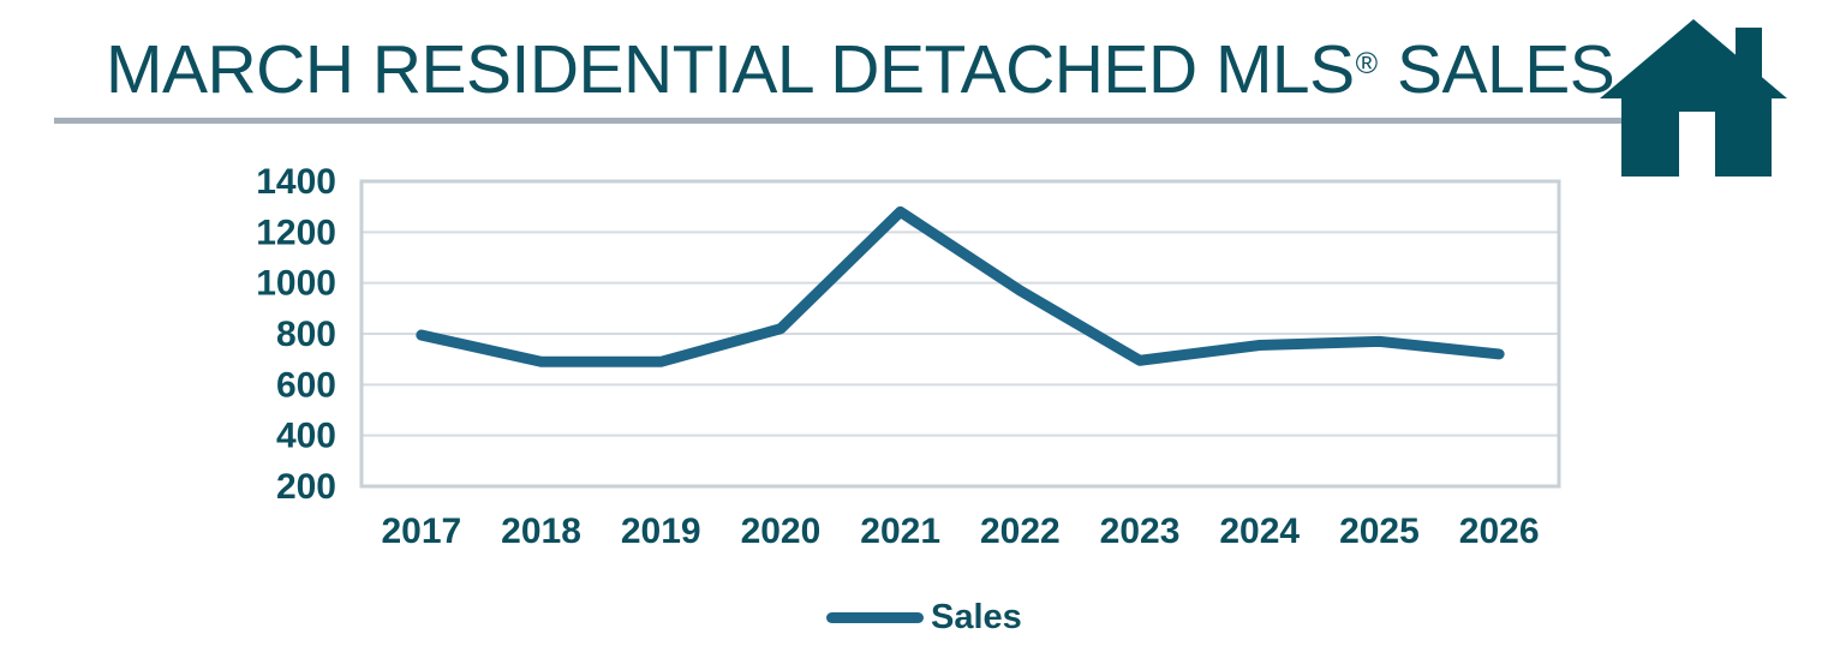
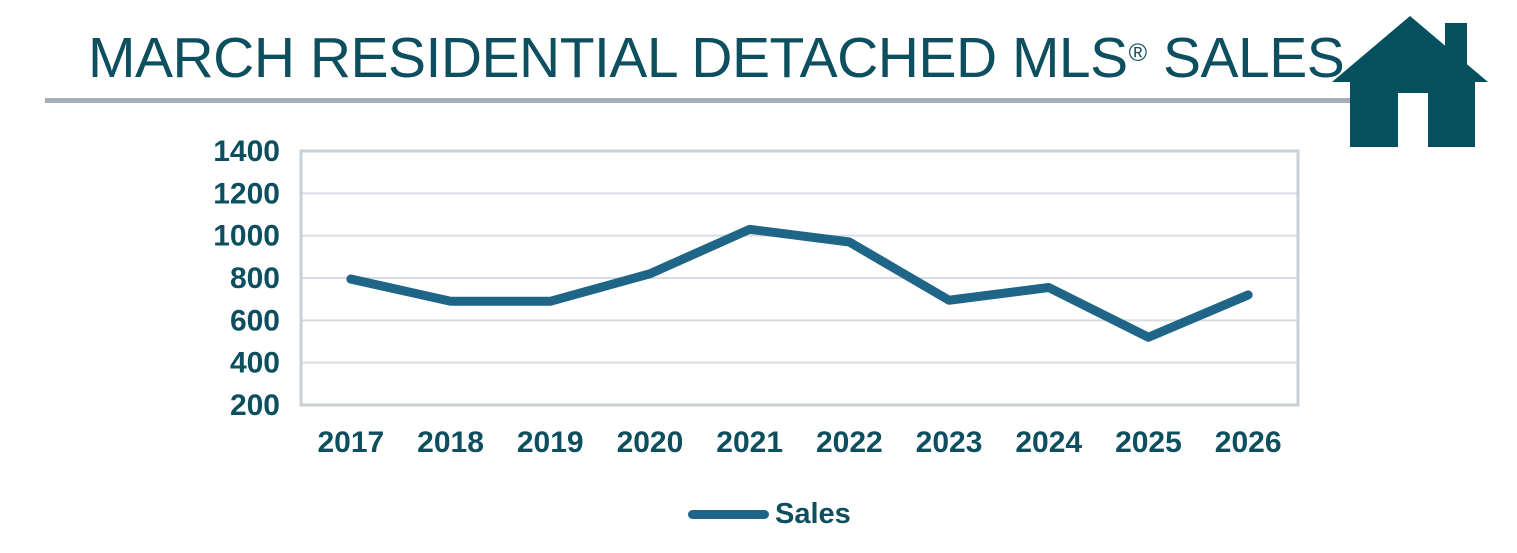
2021: 1280 -> 1030
2025: 770 -> 520
